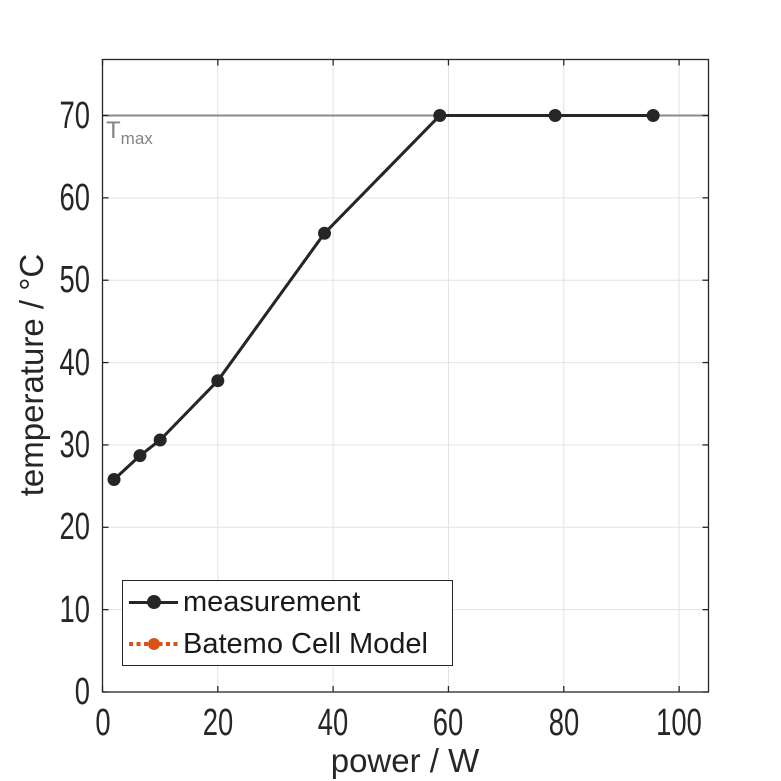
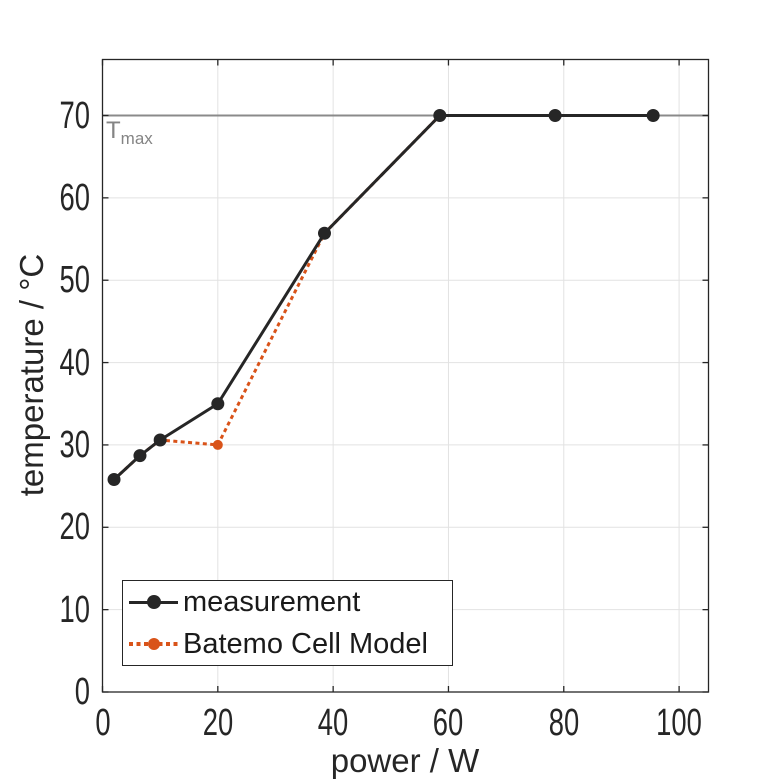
measurement/20: 38 -> 35
Batemo Cell Model/20: 38 -> 30
